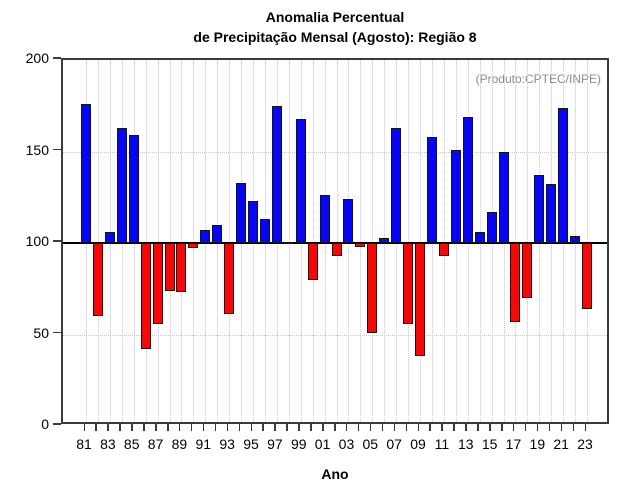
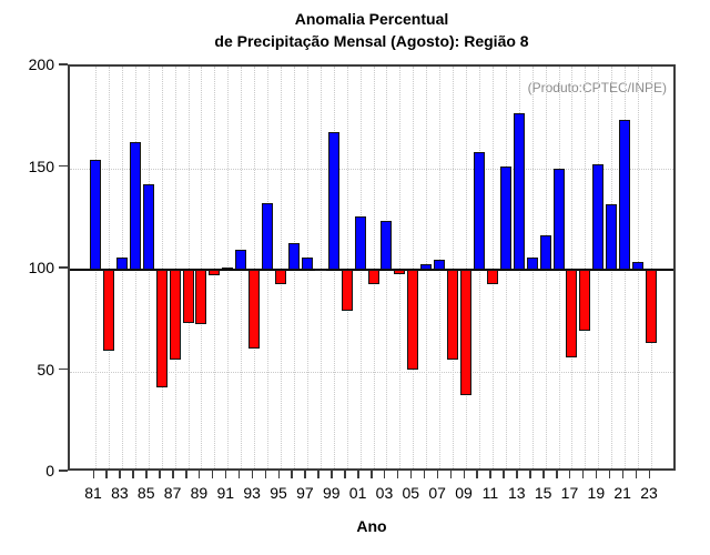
81: 176 -> 154
85: 159 -> 142
91: 107 -> 101
95: 123 -> 93
97: 175 -> 106
07: 163 -> 105
13: 169 -> 177
19: 137 -> 152
